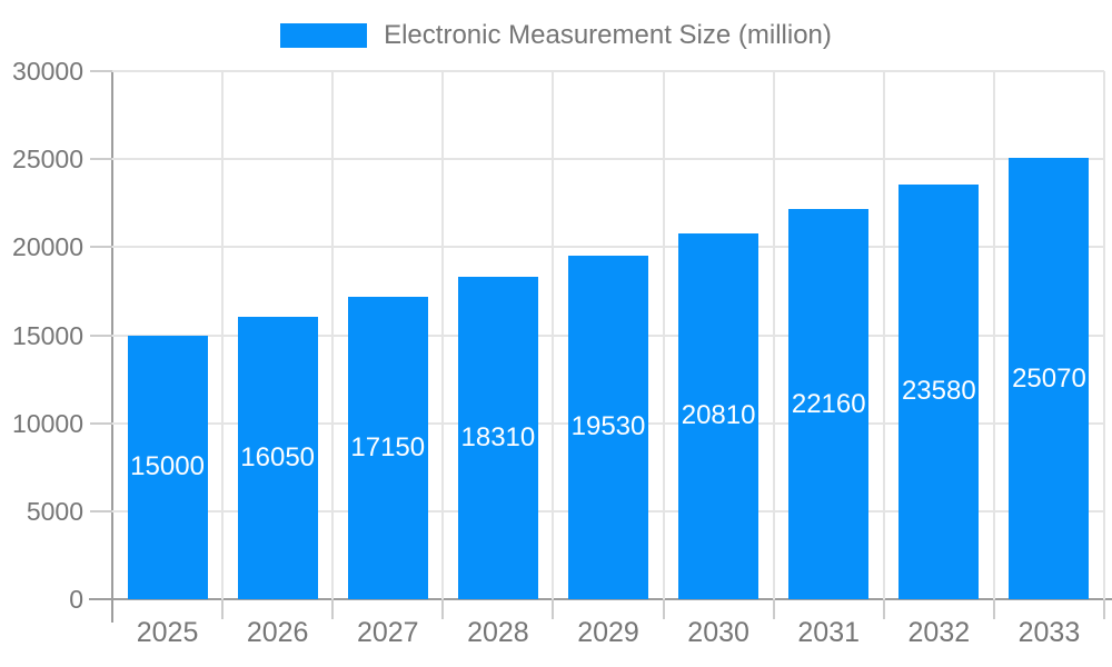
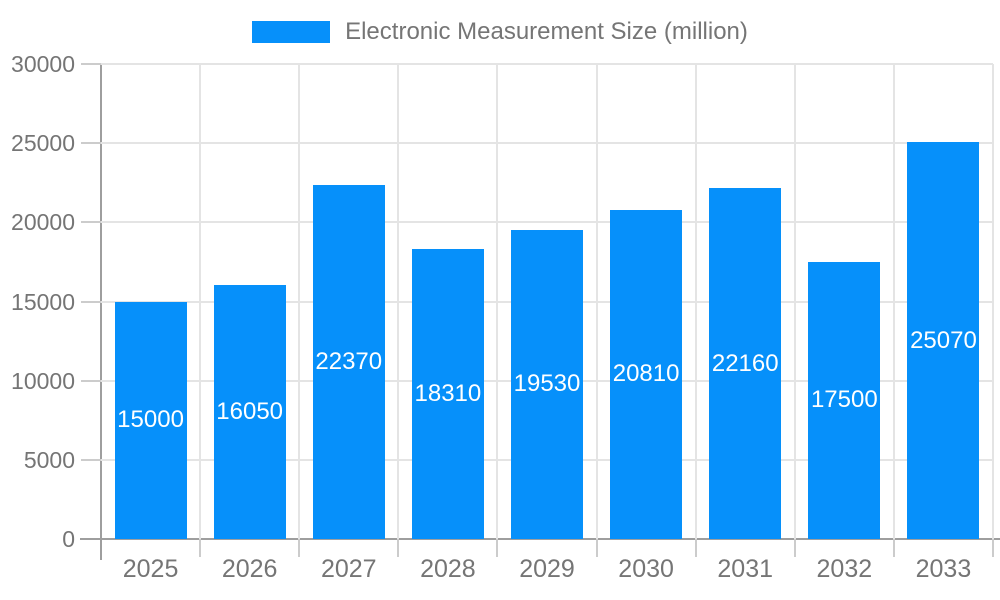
2027: 17150 -> 22370
2032: 23580 -> 17500
